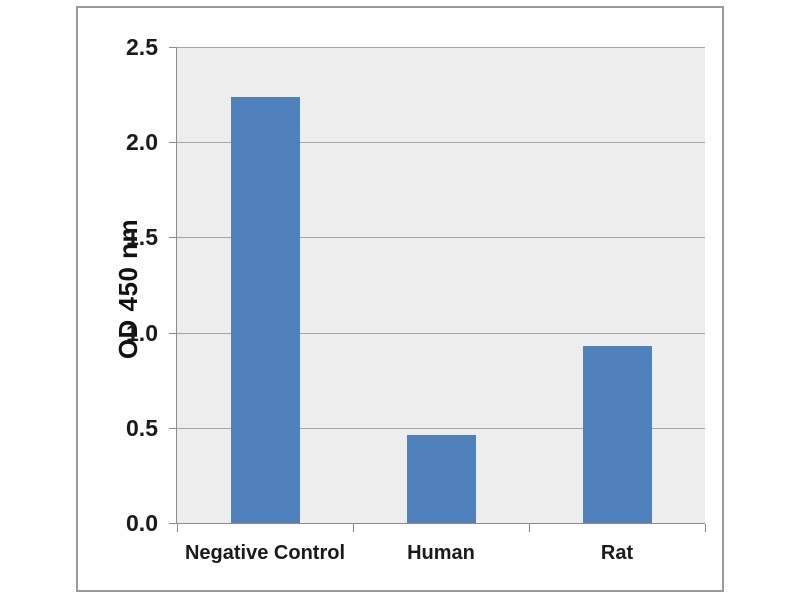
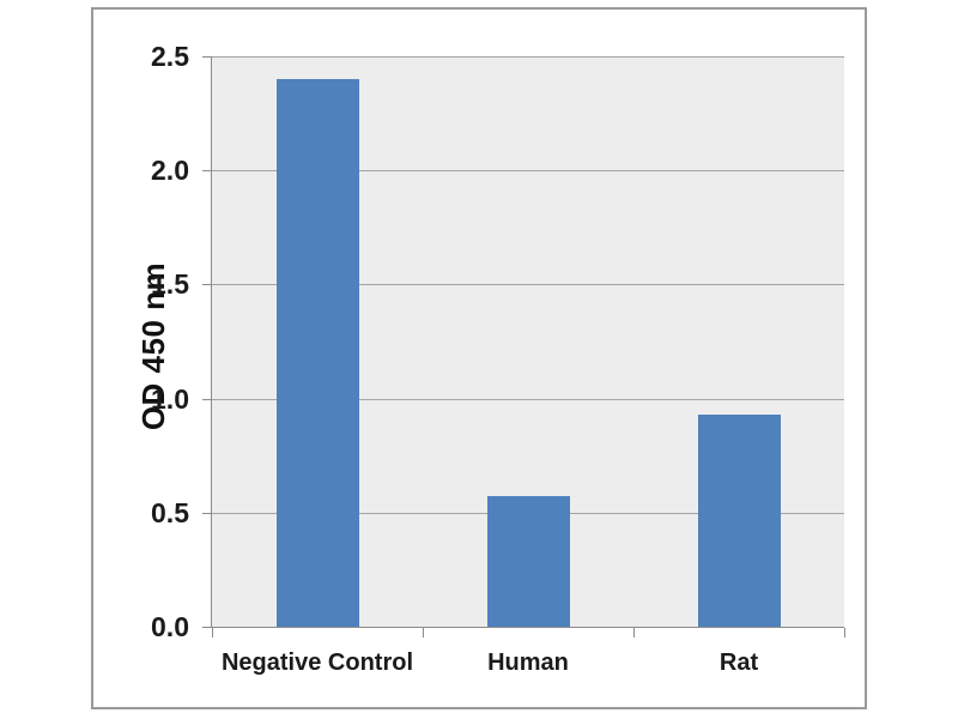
Negative Control: 2.24 -> 2.40
Human: 0.46 -> 0.57
